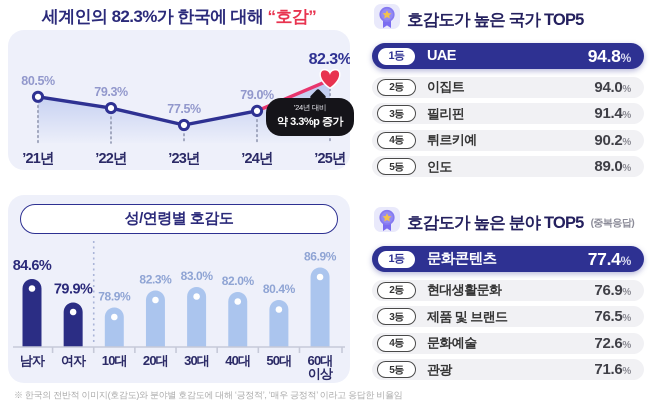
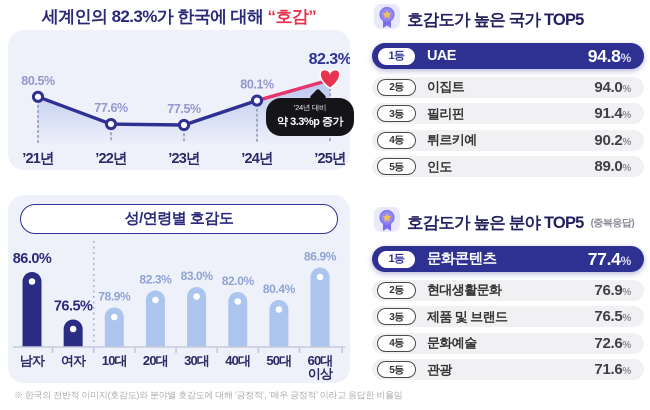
세계인의 82.3%가 한국에 대해 “호감”/’22년: 79.3% -> 77.6%
세계인의 82.3%가 한국에 대해 “호감”/’24년: 79.0% -> 80.1%
성/연령별 호감도/남자: 84.6% -> 86.0%
성/연령별 호감도/여자: 79.9% -> 76.5%
